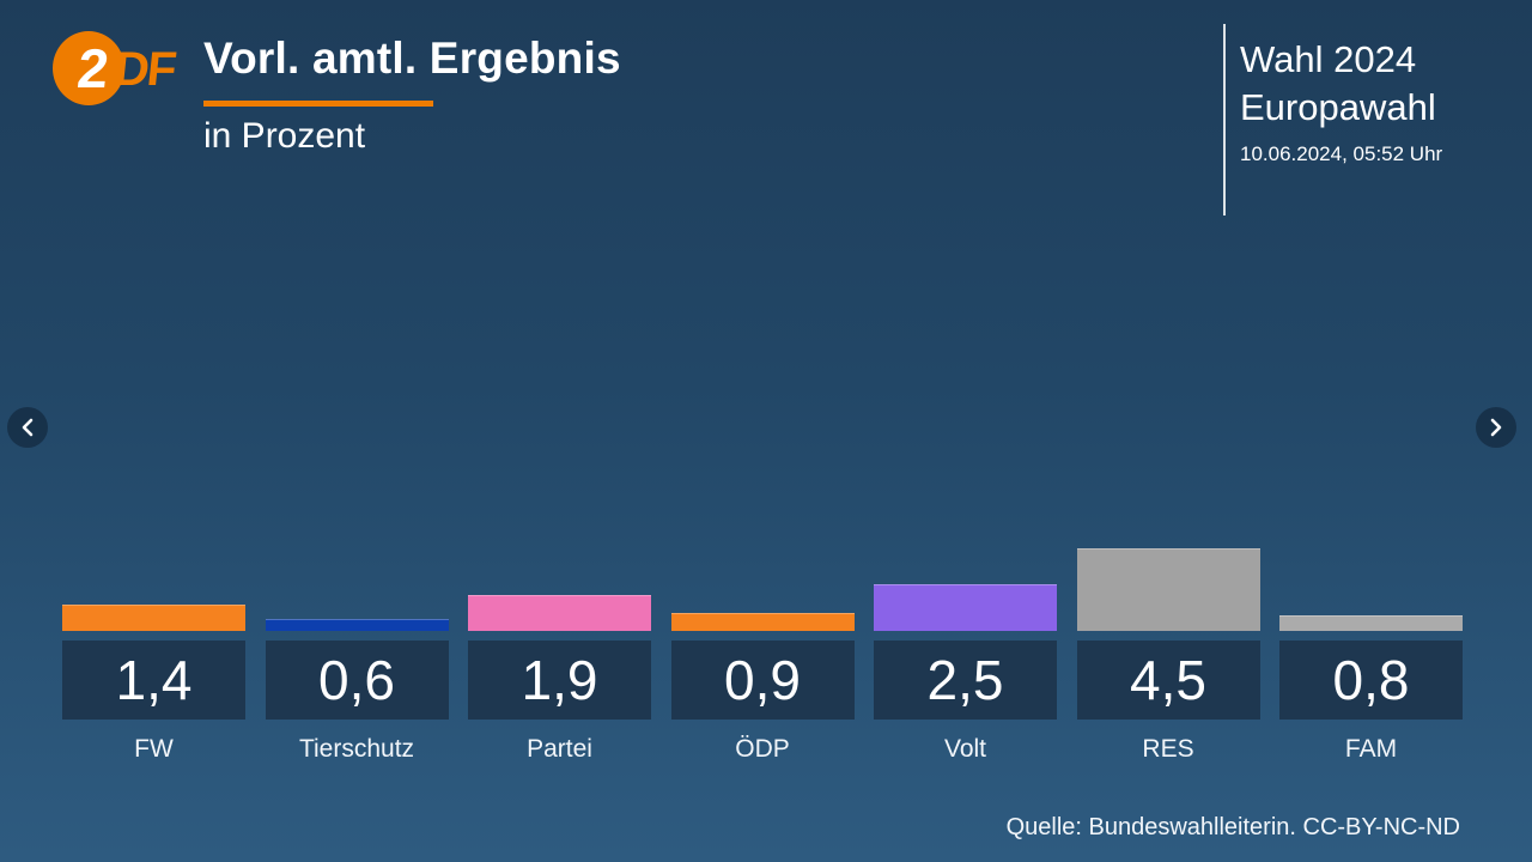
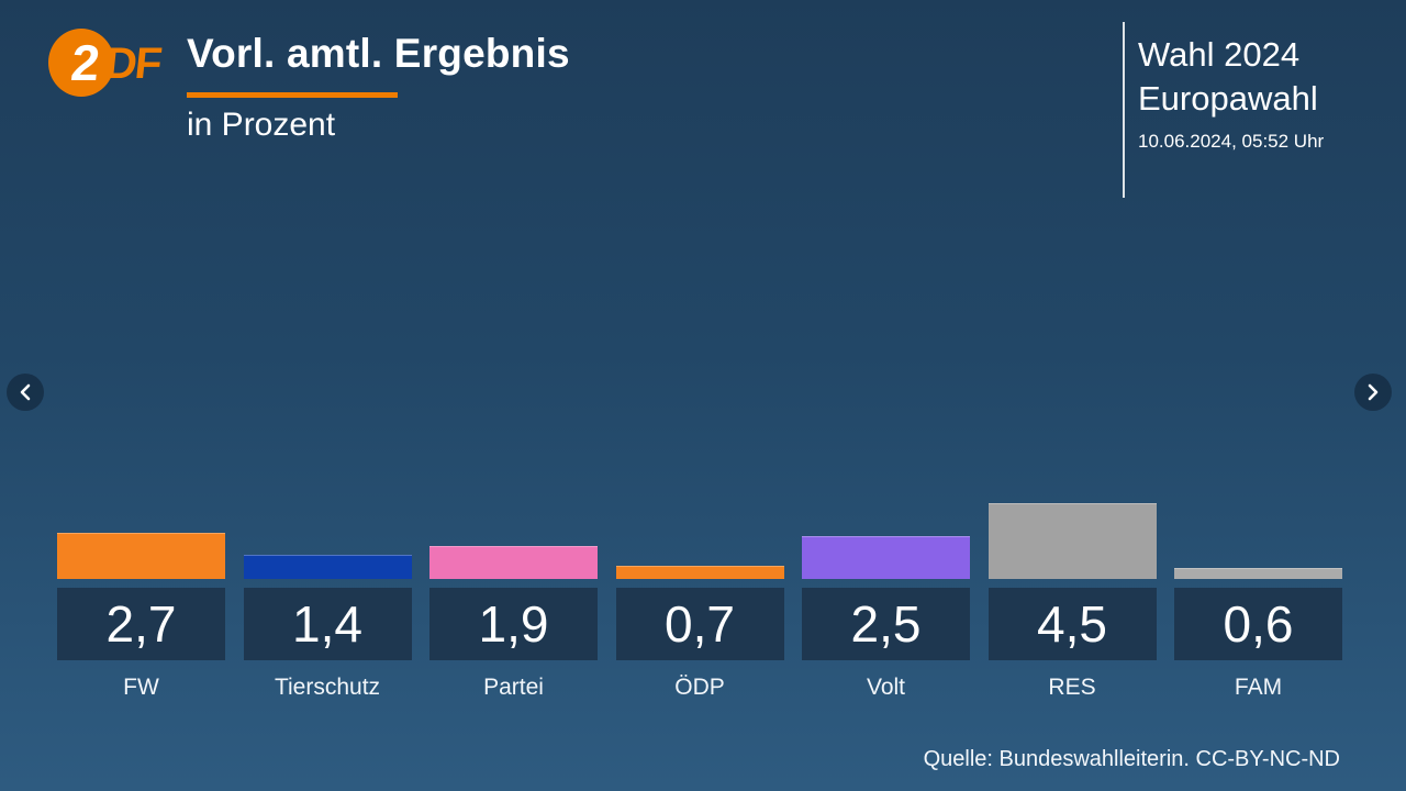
FW: 1,4 -> 2,7
Tierschutz: 0,6 -> 1,4
ÖDP: 0,9 -> 0,7
FAM: 0,8 -> 0,6
